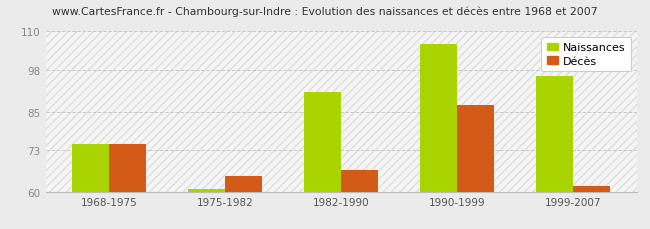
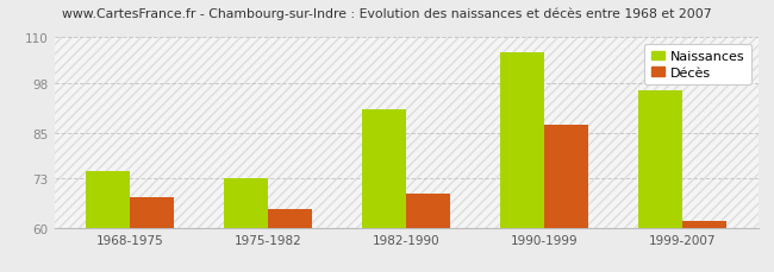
Décès/1968-1975: 75 -> 68
Naissances/1975-1982: 61 -> 73
Décès/1982-1990: 67 -> 69
